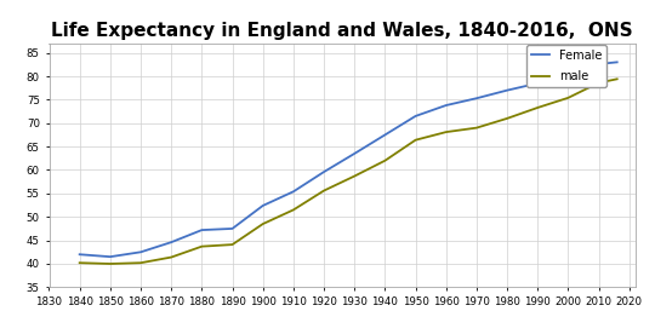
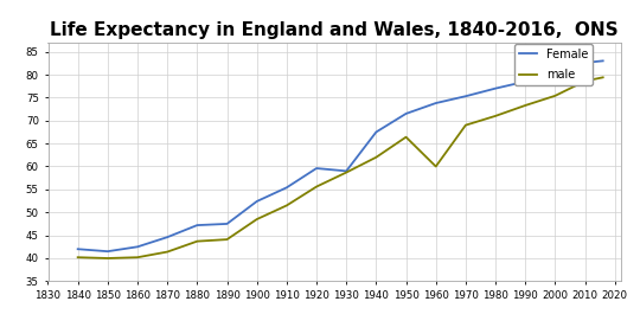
Female/1930: 63.5 -> 59.0
male/1960: 68.1 -> 60.0
